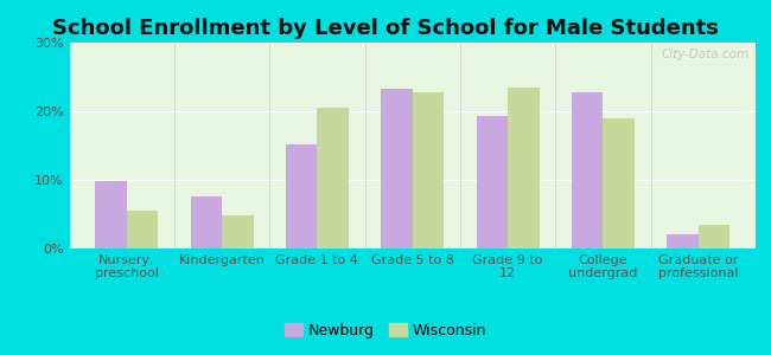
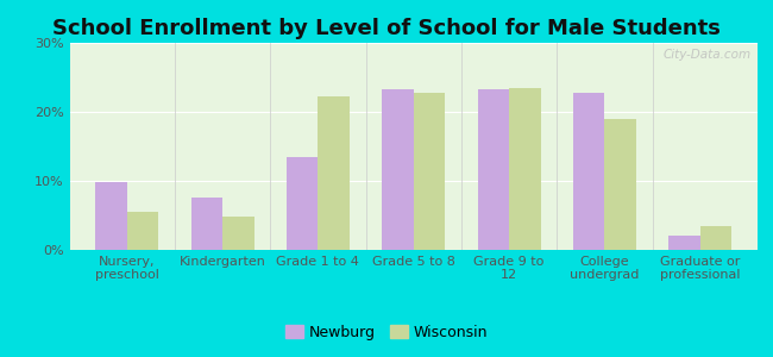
Newburg/Grade 1 to 4: 15.2% -> 13.4%
Wisconsin/Grade 1 to 4: 20.5% -> 22.2%
Newburg/Grade 9 to 12: 19.3% -> 23.2%
